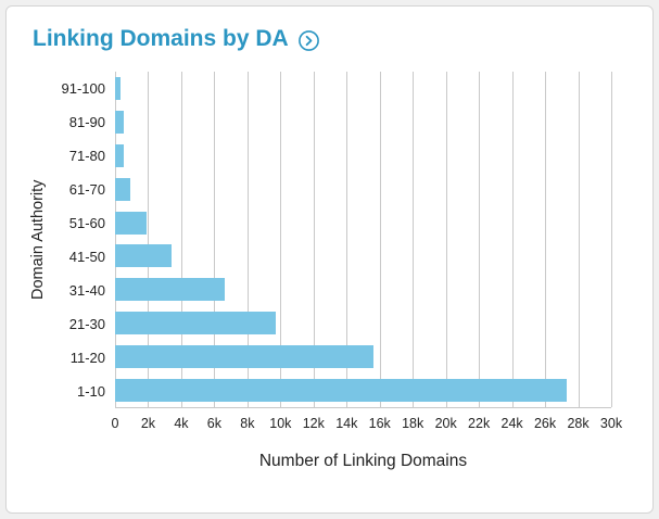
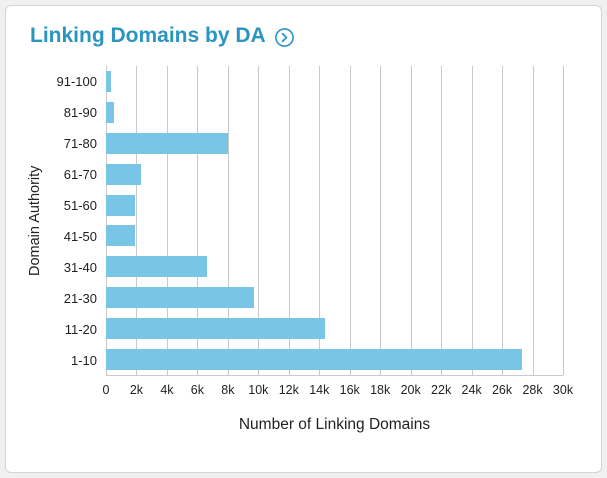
71-80: 0.6k -> 8.0k
61-70: 1.0k -> 2.3k
41-50: 3.4k -> 1.9k
11-20: 15.6k -> 14.4k
